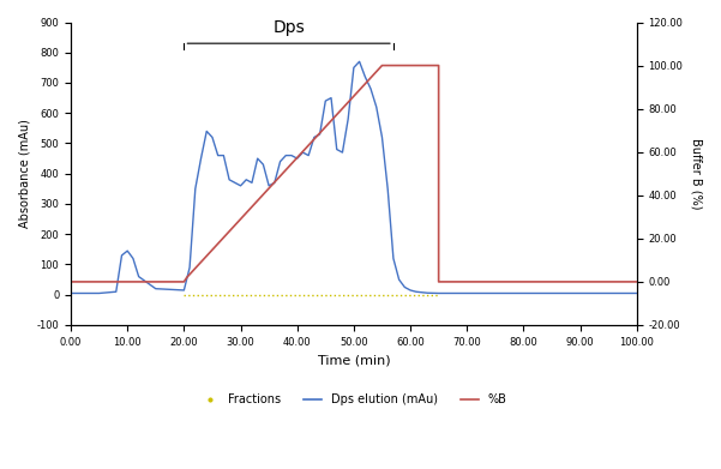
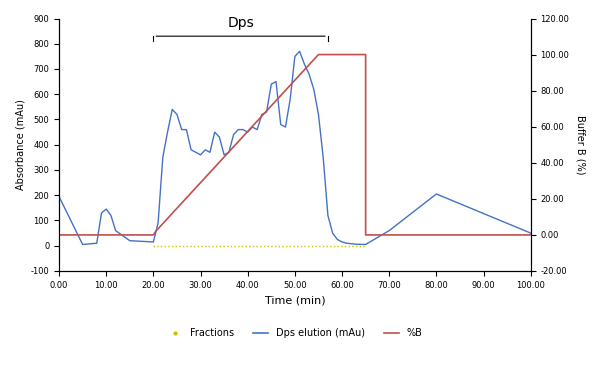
Dps elution (mAu)/0.00: 5 -> 195
Dps elution (mAu)/70.00: 5 -> 60
Dps elution (mAu)/80.00: 5 -> 205
Dps elution (mAu)/100.00: 5 -> 50
